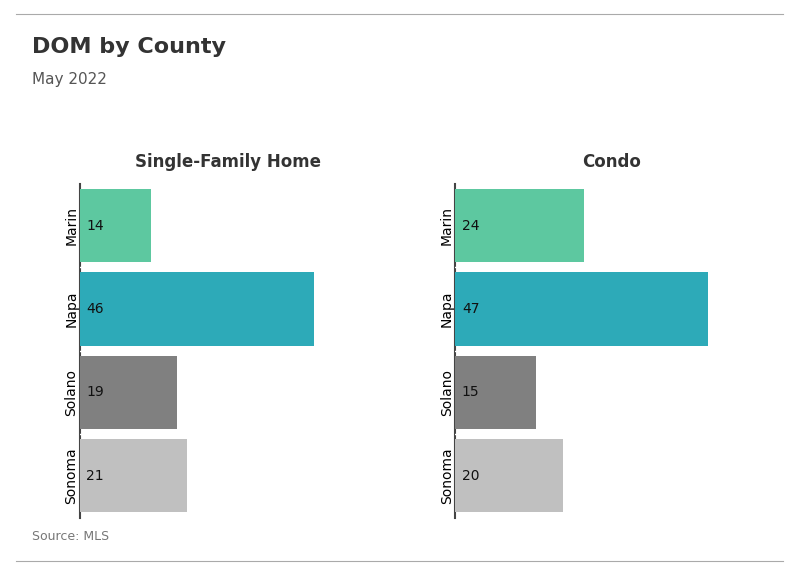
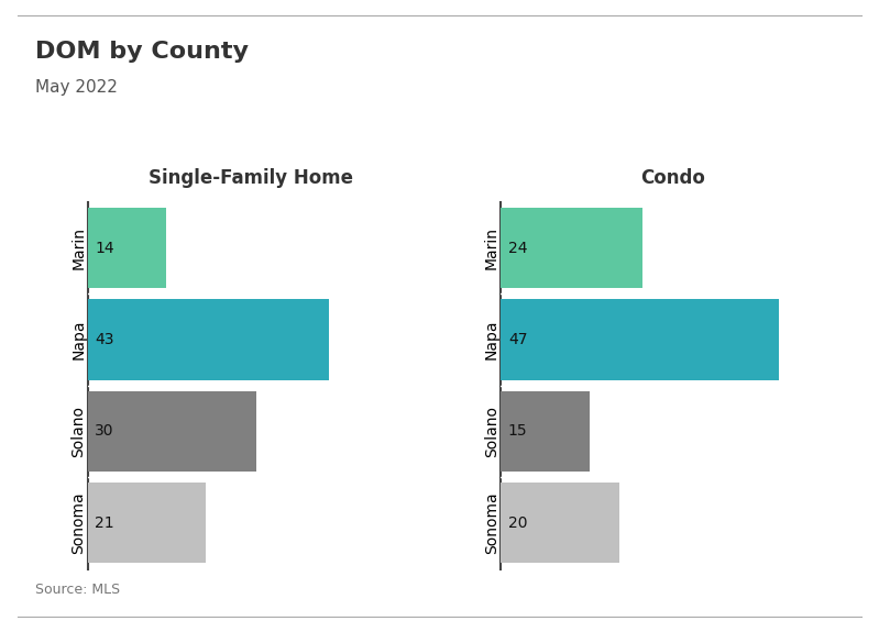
Single-Family Home/Napa: 46 -> 43
Single-Family Home/Solano: 19 -> 30
